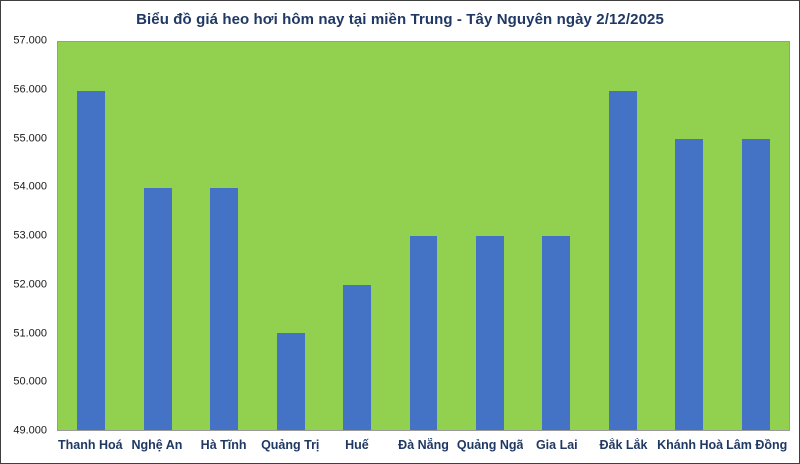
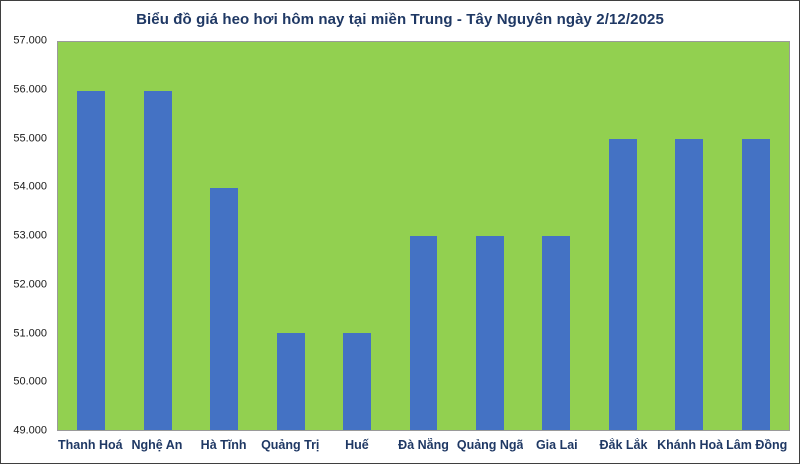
Nghệ An: 54000 -> 56000
Huế: 52000 -> 51000
Đắk Lắk: 56000 -> 55000
